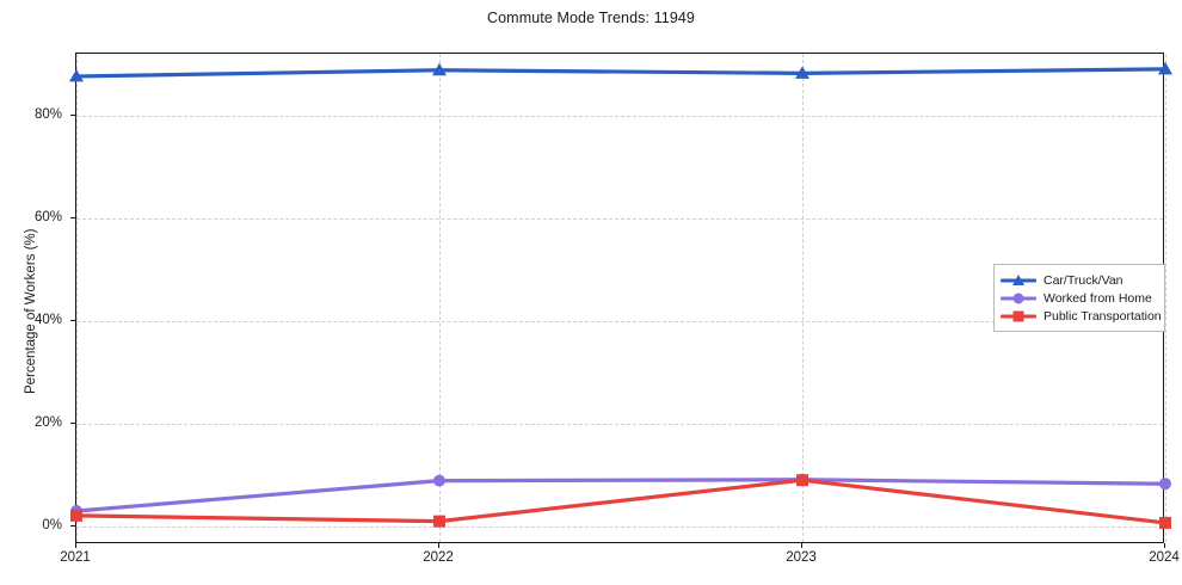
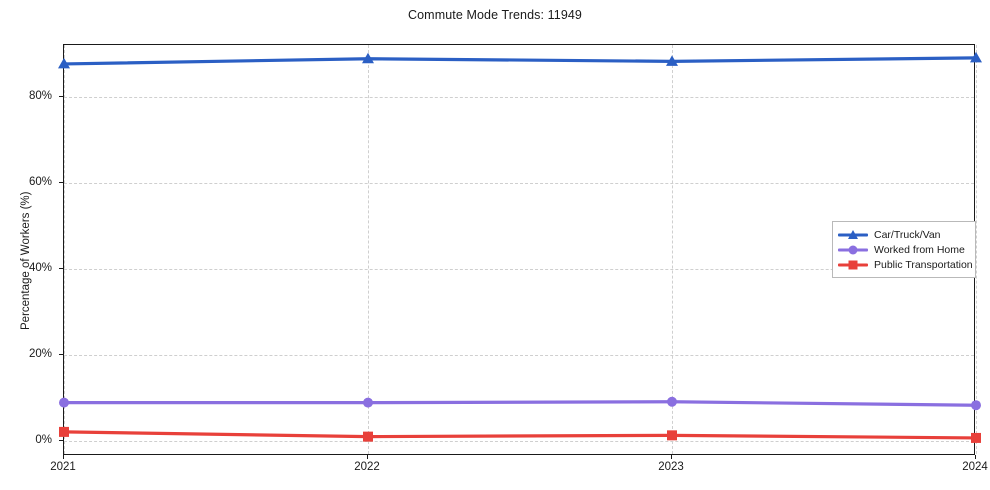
Worked from Home/2021: 3% -> 9%
Public Transportation/2023: 9% -> 1%
